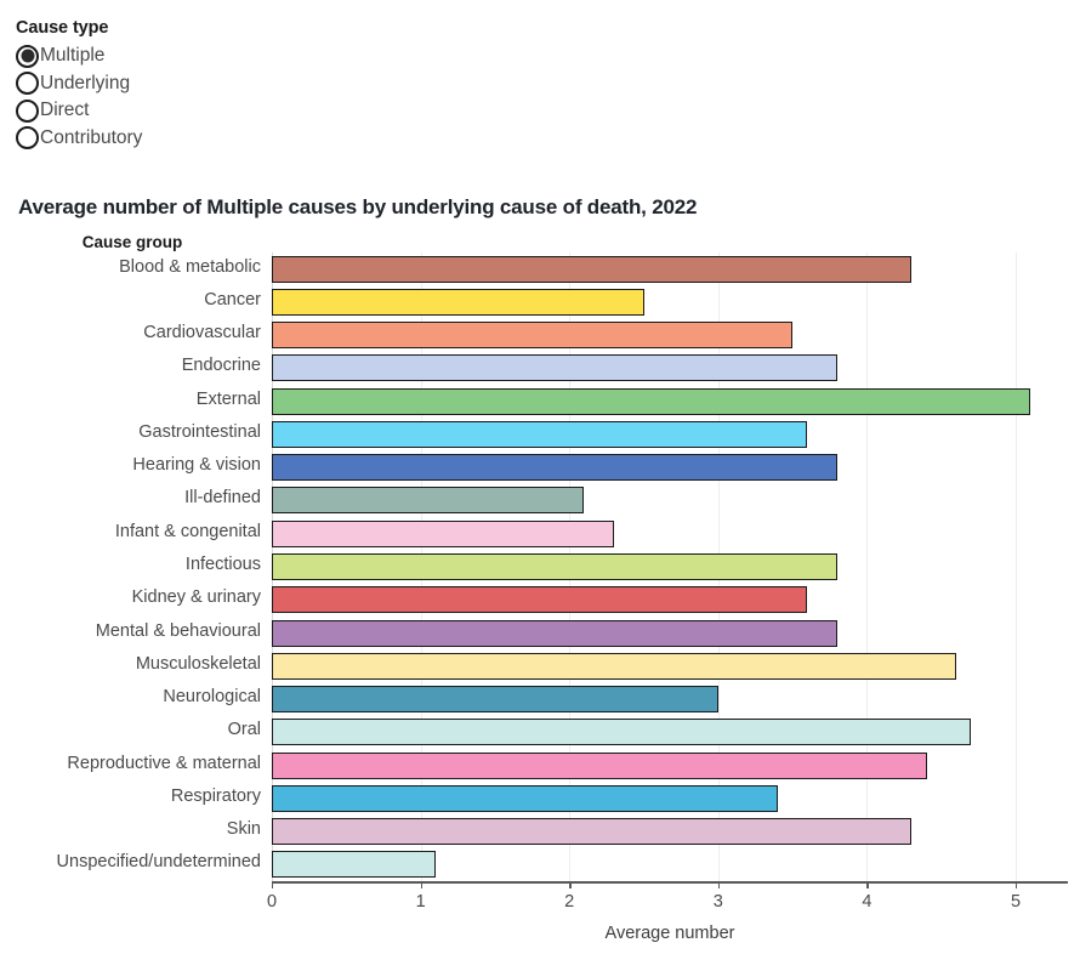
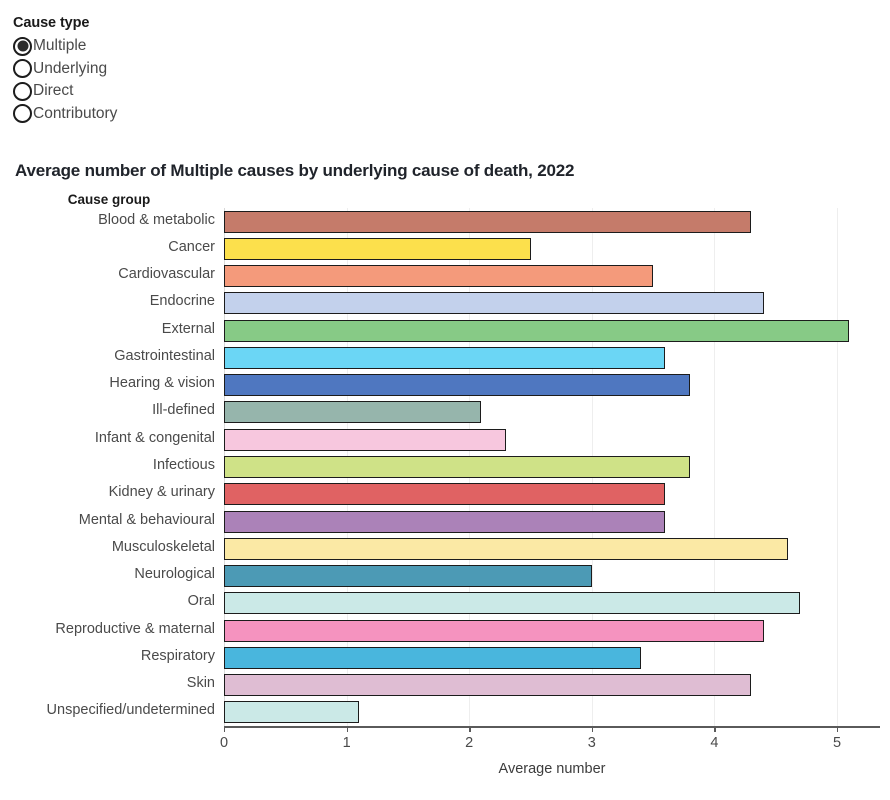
Endocrine: 3.8 -> 4.4
Mental & behavioural: 3.8 -> 3.6
